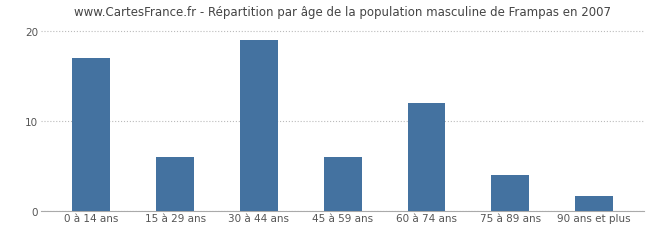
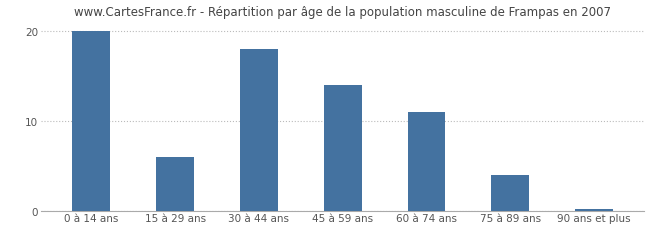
0 à 14 ans: 17.0 -> 20.0
30 à 44 ans: 19.0 -> 18.0
45 à 59 ans: 6.0 -> 14.0
60 à 74 ans: 12.0 -> 11.0
90 ans et plus: 1.6 -> 0.2
